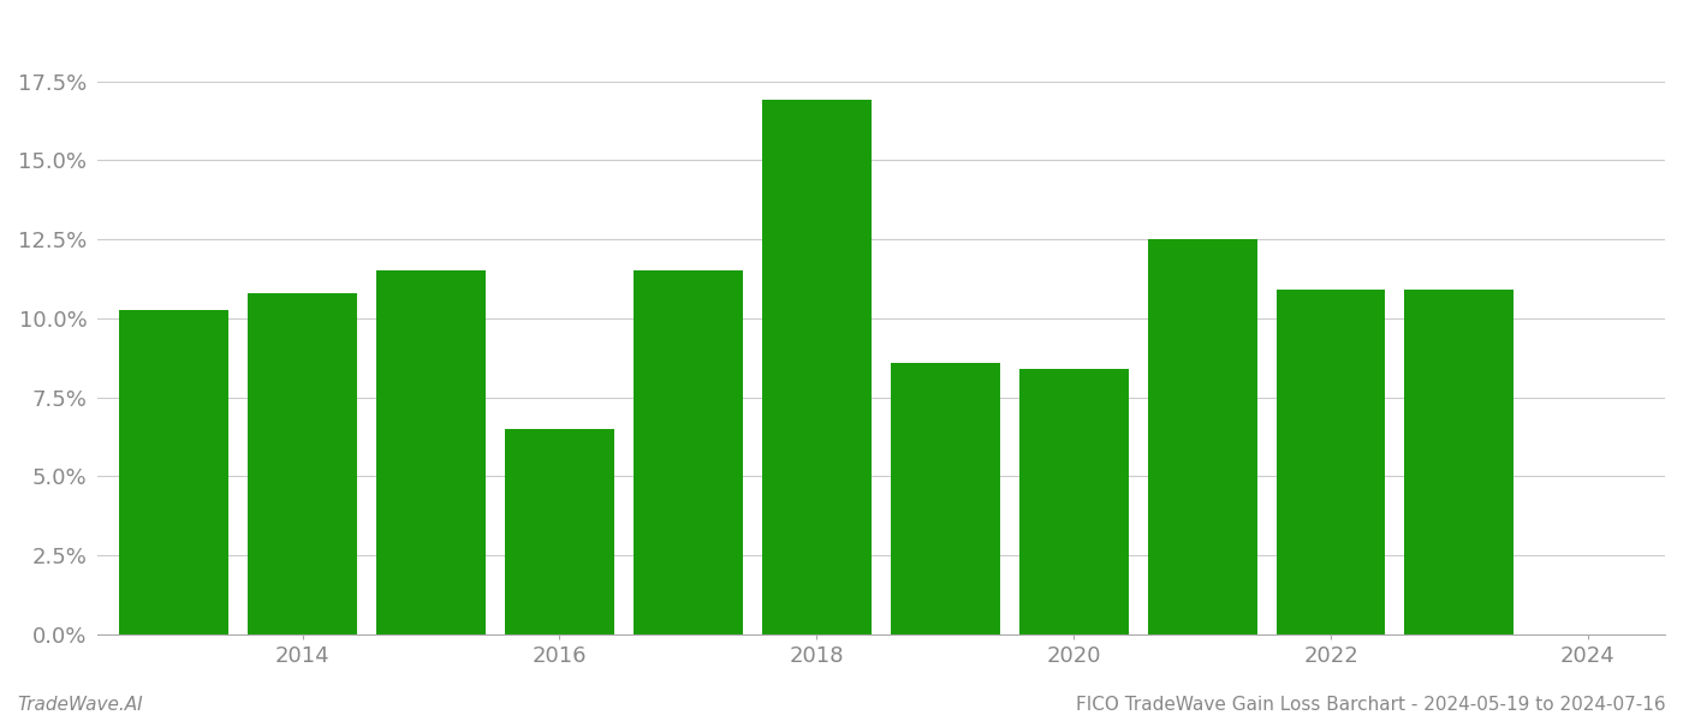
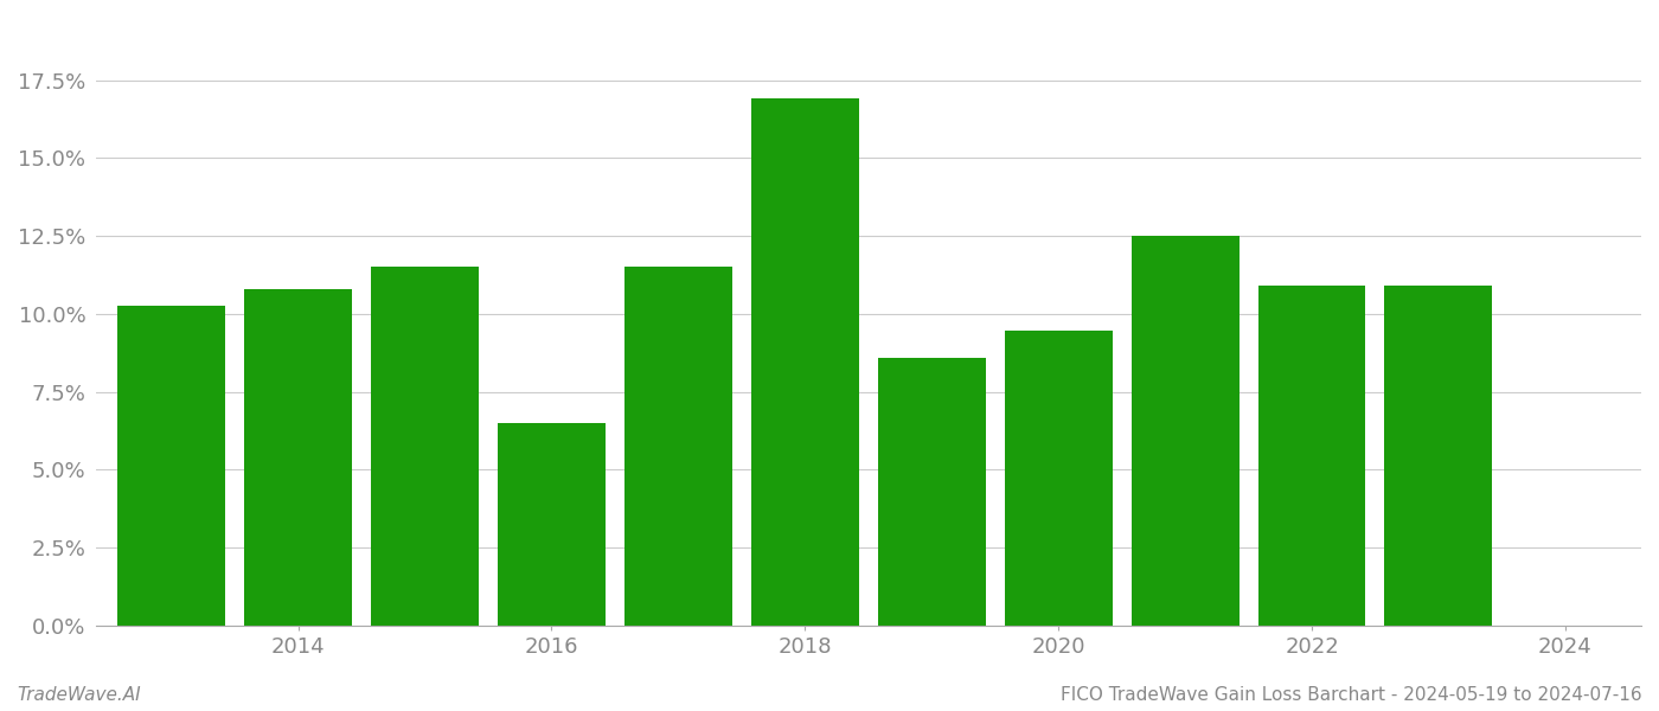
2020: 8.40% -> 9.45%
